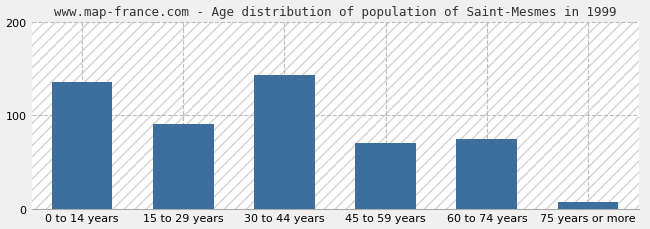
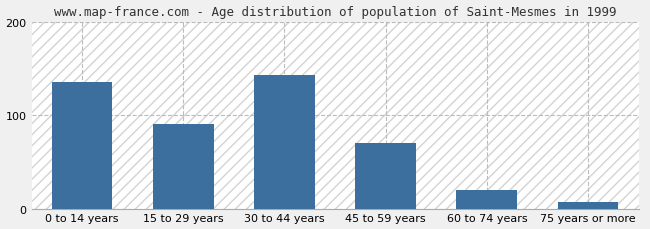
60 to 74 years: 74 -> 20
